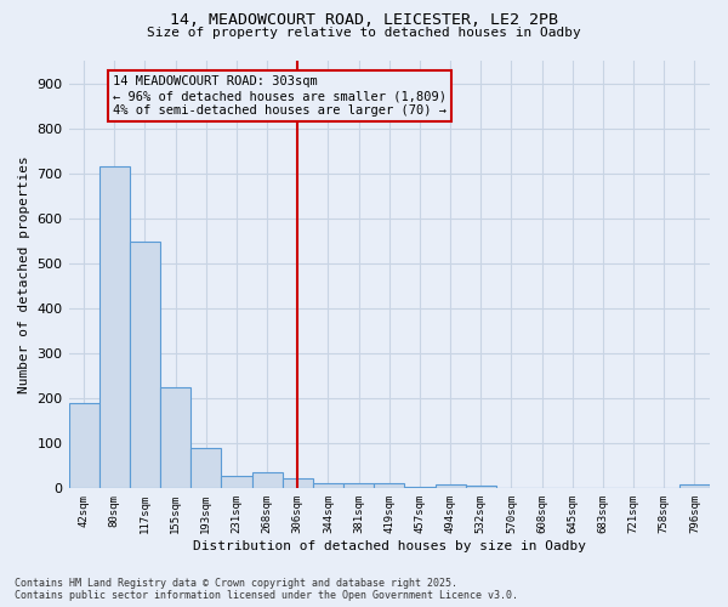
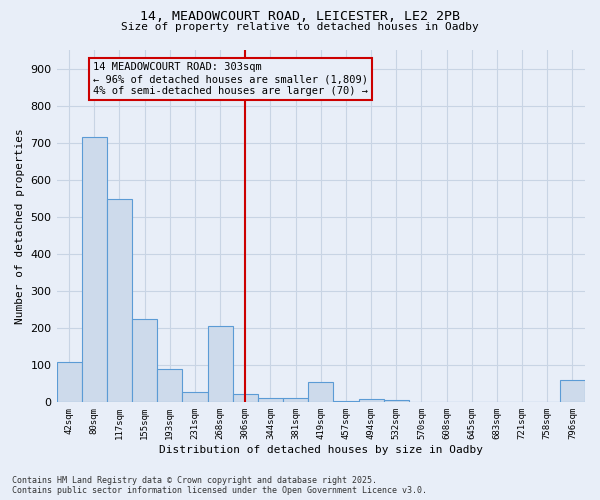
42sqm: 190 -> 110
268sqm: 37 -> 205
419sqm: 12 -> 55
796sqm: 10 -> 60
